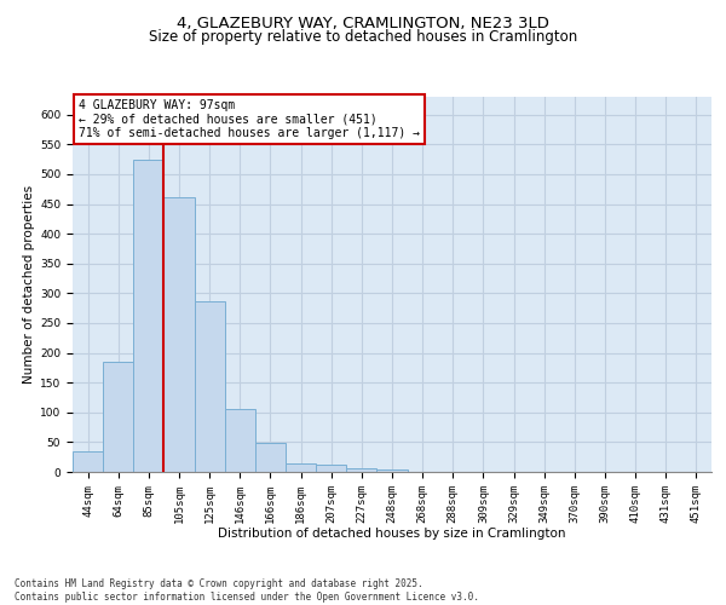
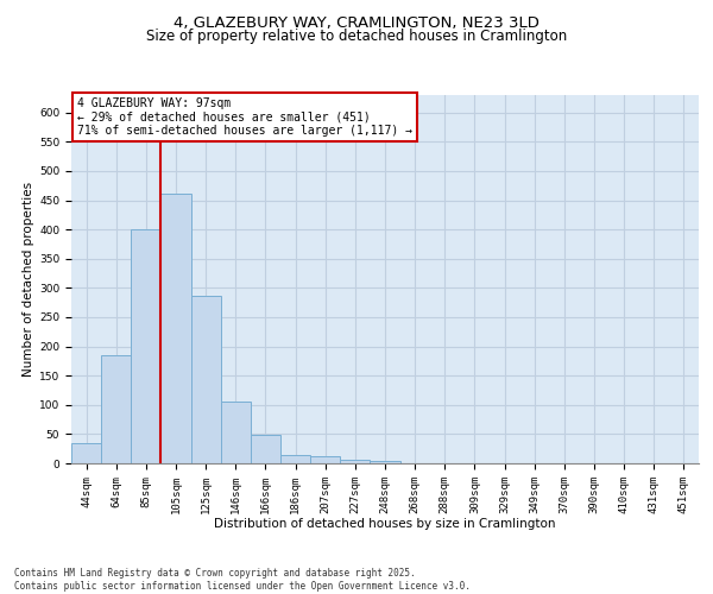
85sqm: 525 -> 400
